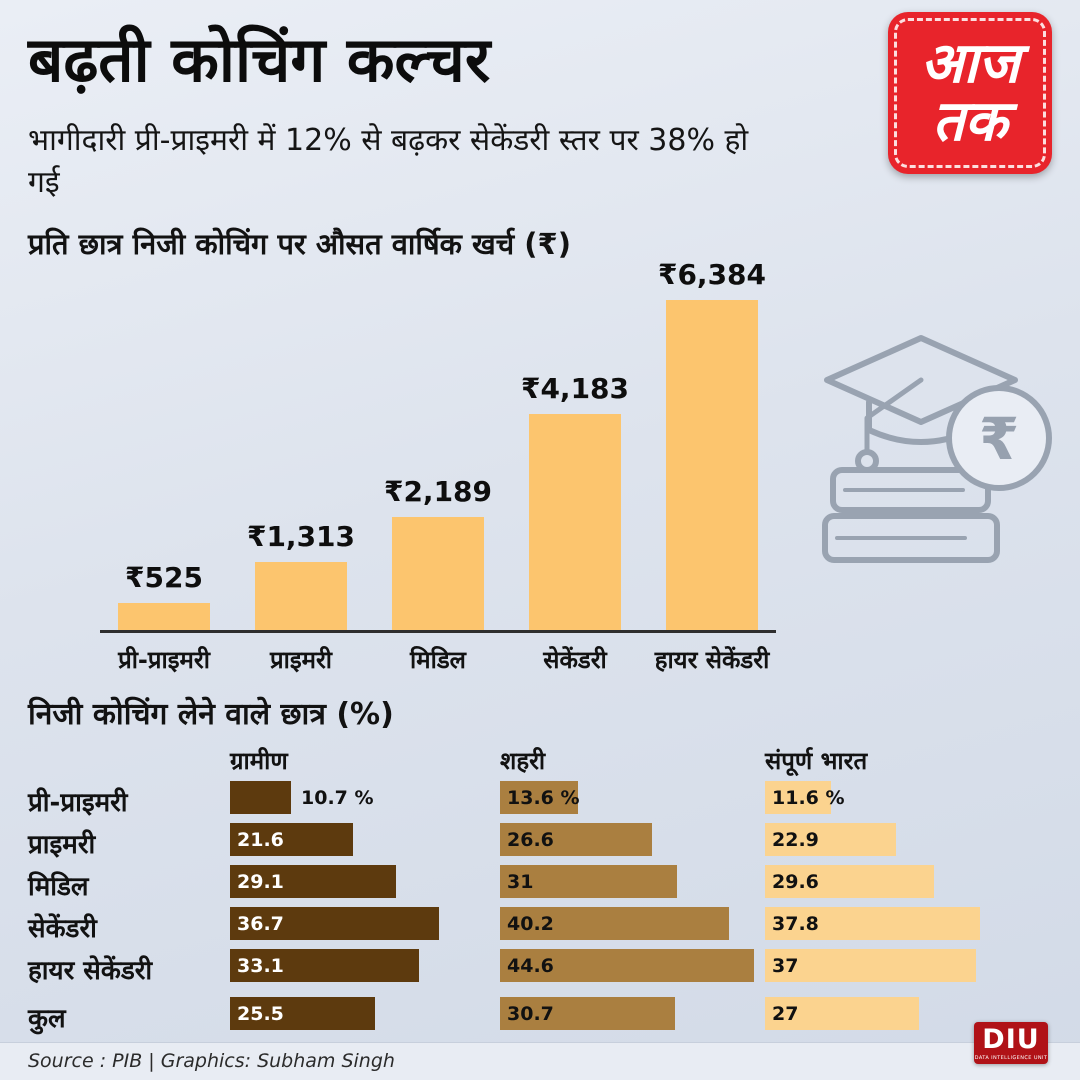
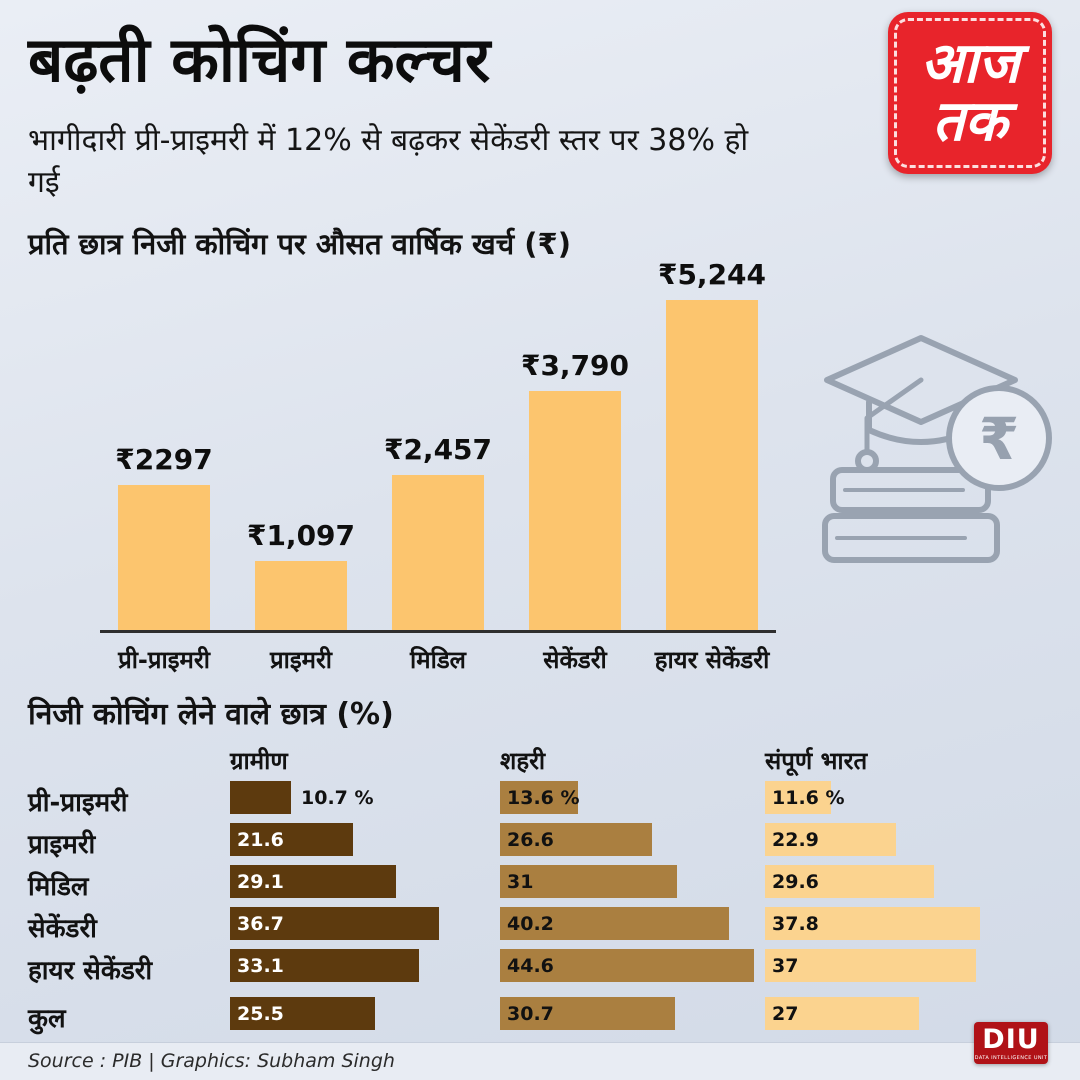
प्रति छात्र निजी कोचिंग पर औसत वार्षिक खर्च (₹)/प्री-प्राइमरी: 525 -> 2297
प्रति छात्र निजी कोचिंग पर औसत वार्षिक खर्च (₹)/प्राइमरी: 1,313 -> 1,097
प्रति छात्र निजी कोचिंग पर औसत वार्षिक खर्च (₹)/मिडिल: 2,189 -> 2,457
प्रति छात्र निजी कोचिंग पर औसत वार्षिक खर्च (₹)/सेकेंडरी: 4,183 -> 3,790
प्रति छात्र निजी कोचिंग पर औसत वार्षिक खर्च (₹)/हायर सेकेंडरी: 6,384 -> 5,244
